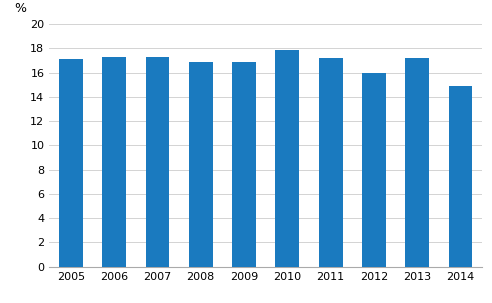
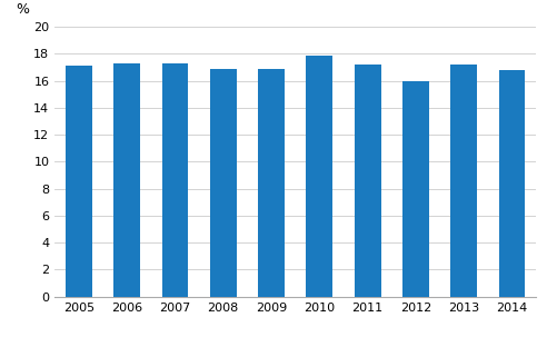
2014: 14.9 -> 16.8
